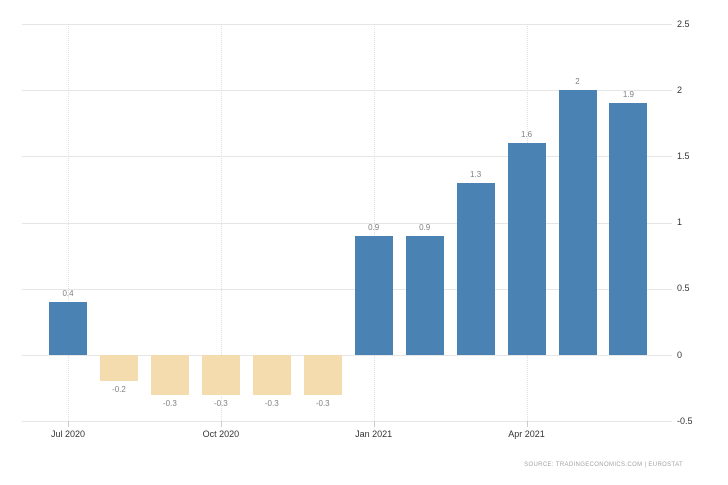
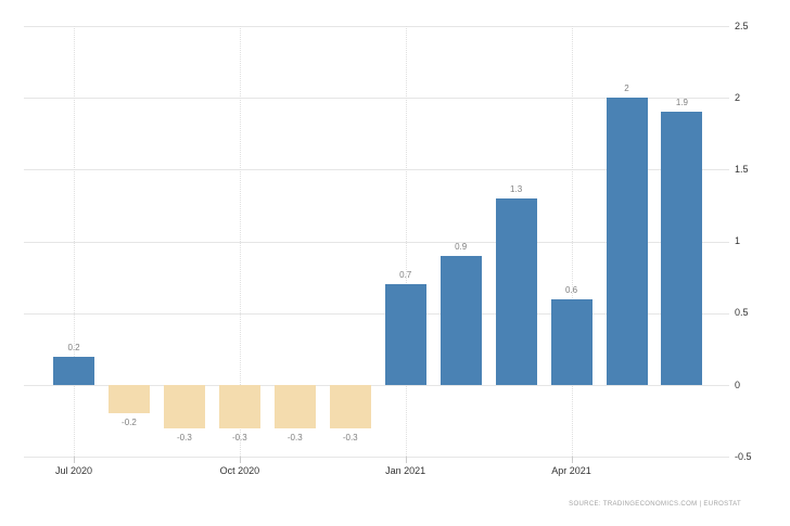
Jul 2020: 0.4 -> 0.2
Jan 2021: 0.9 -> 0.7
Apr 2021: 1.6 -> 0.6
